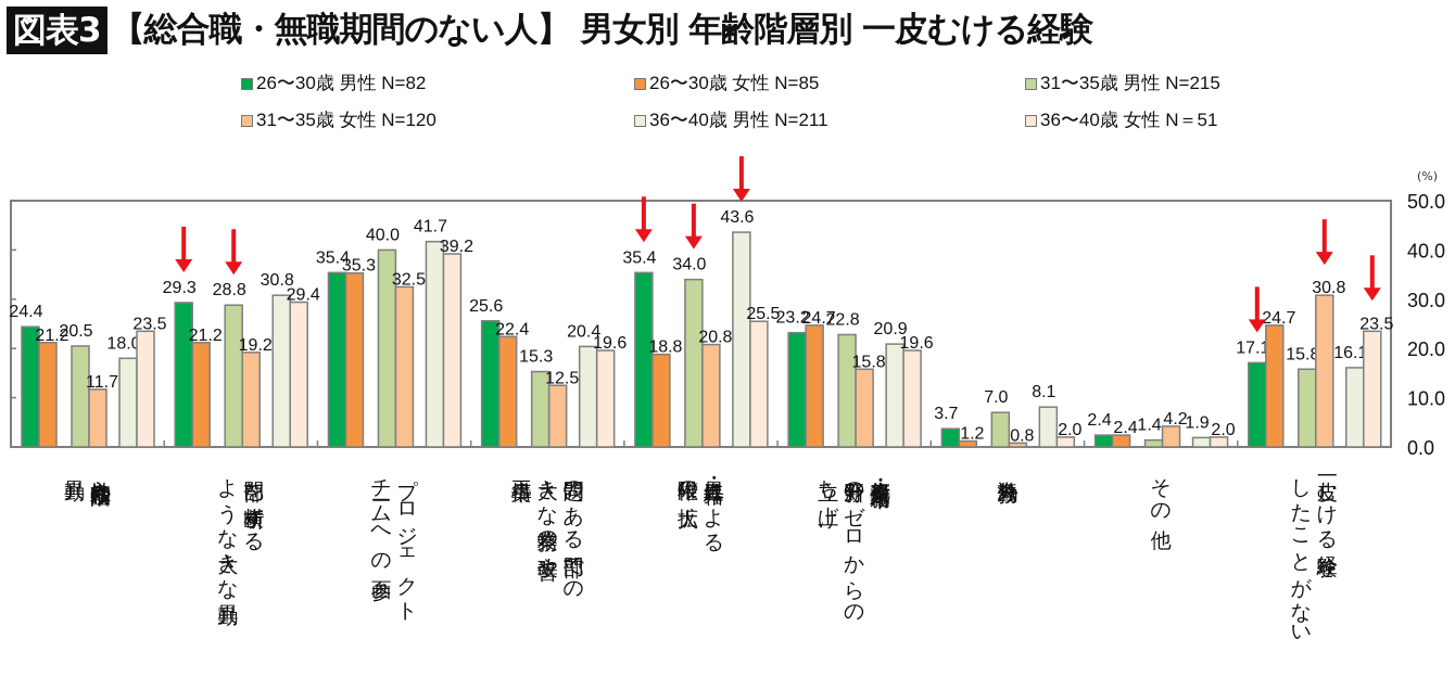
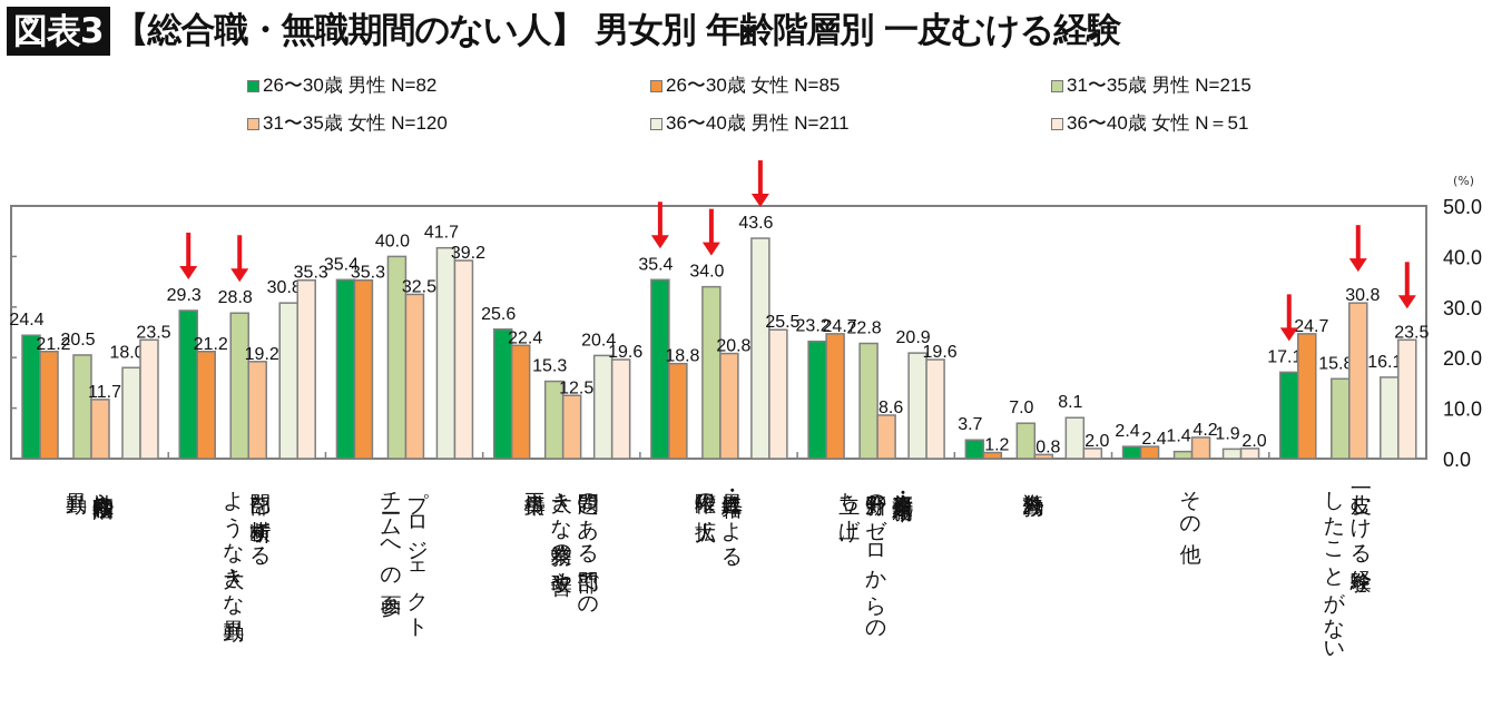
36〜40歳 女性 N＝51/部門を横断する ような大きな異動: 29.4 -> 35.3
31〜35歳 女性 N=120/新規事業・新市場・ 新分野のゼロからの 立ち上げ: 15.8 -> 8.6
